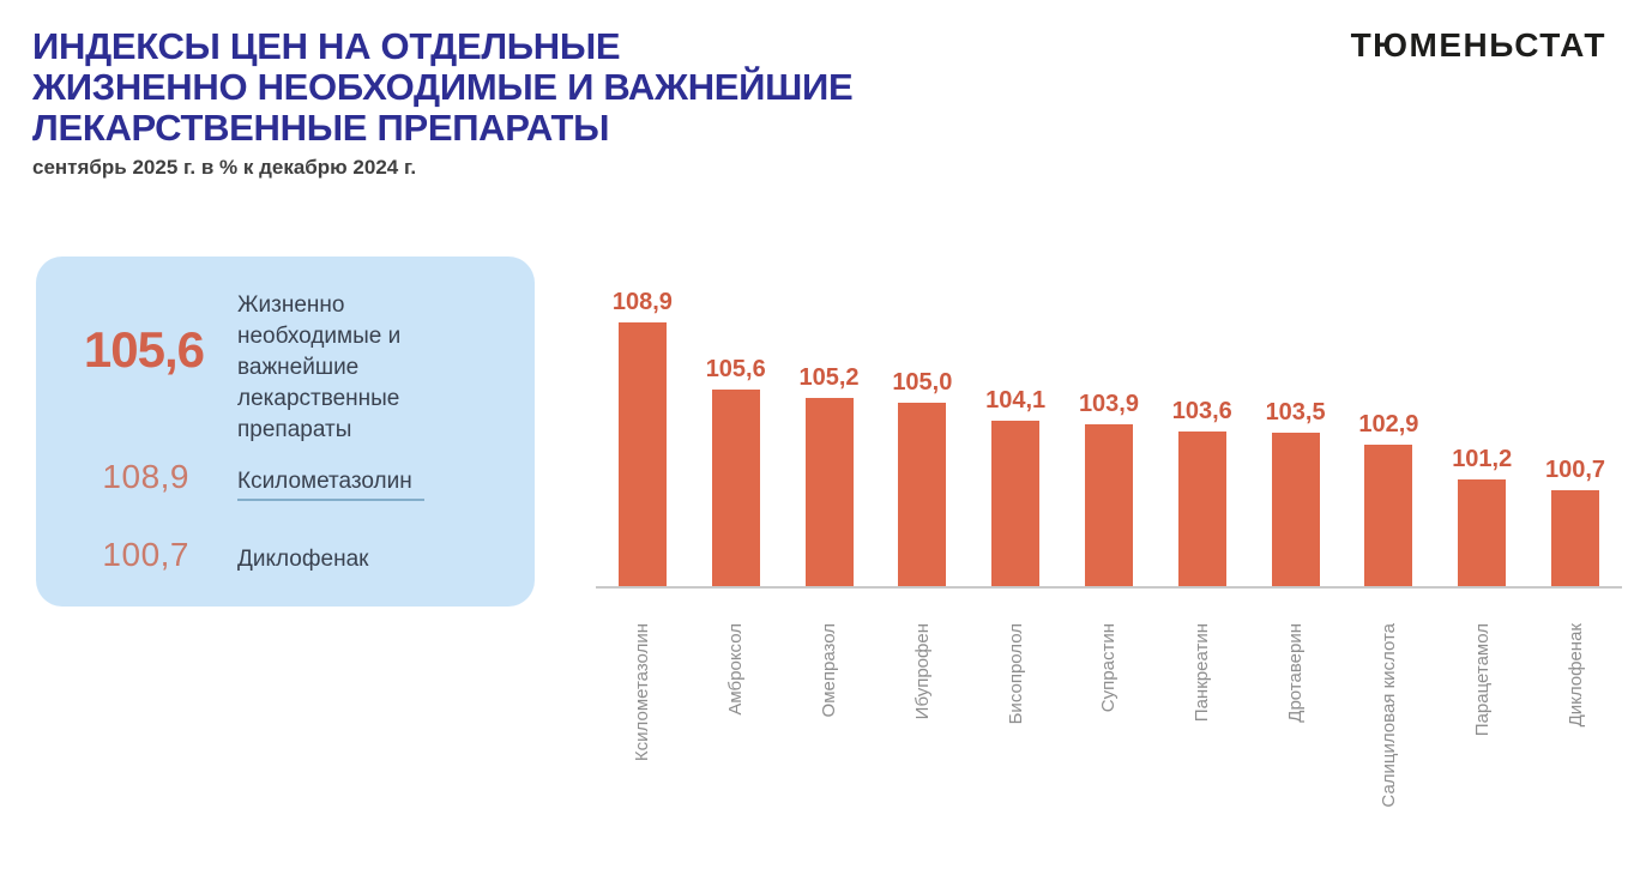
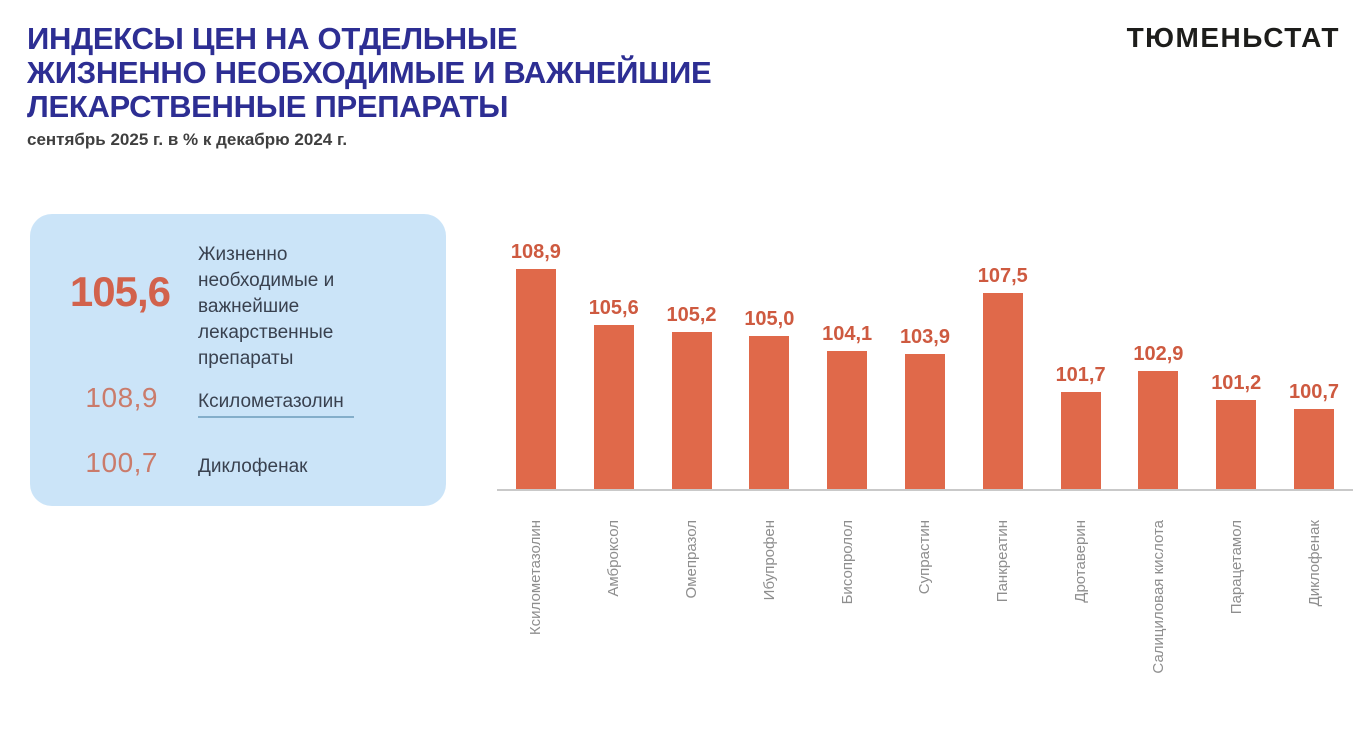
Панкреатин: 103,6 -> 107,5
Дротаверин: 103,5 -> 101,7
